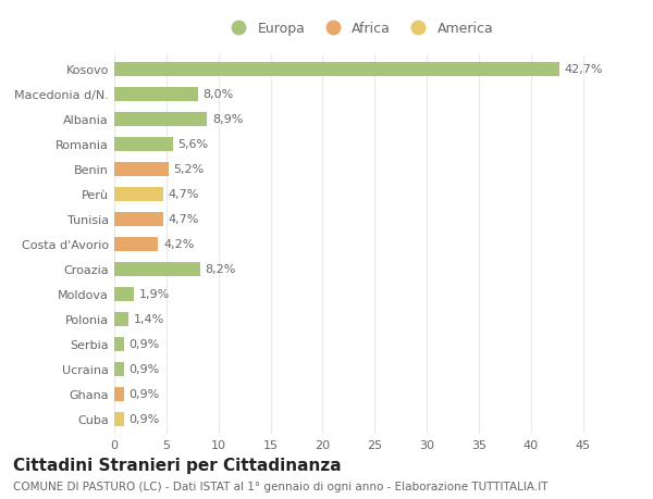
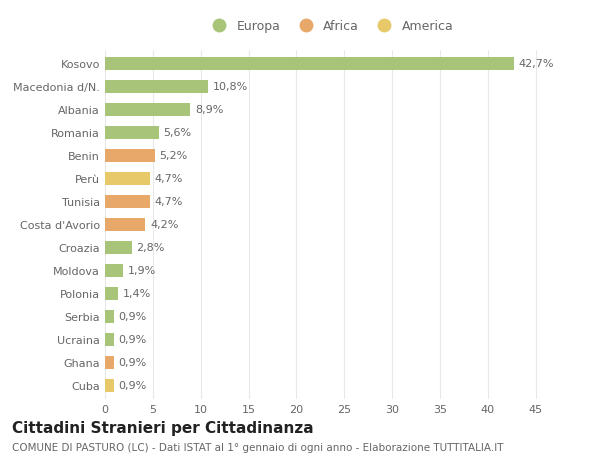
Macedonia d/N.: 8,0% -> 10,8%
Croazia: 8,2% -> 2,8%
